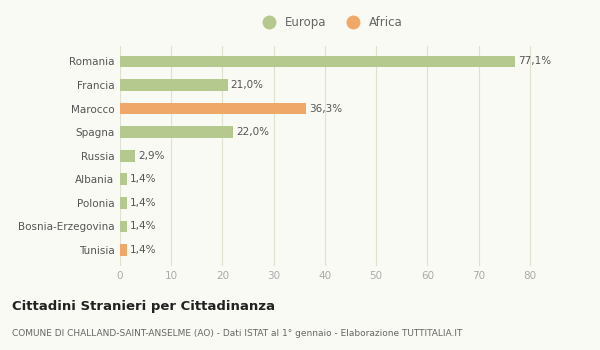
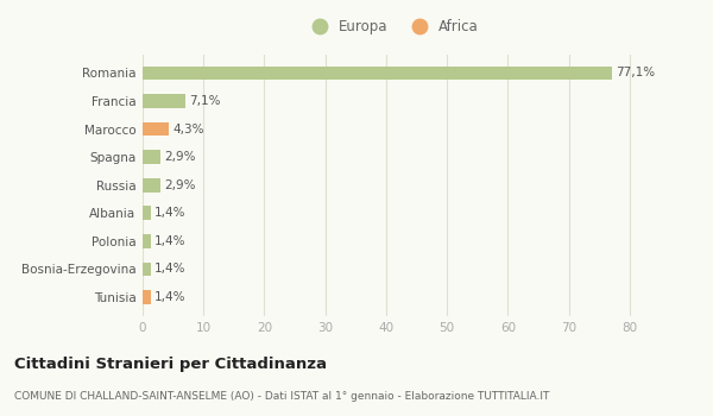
Francia: 21,0% -> 7,1%
Marocco: 36,3% -> 4,3%
Spagna: 22,0% -> 2,9%
